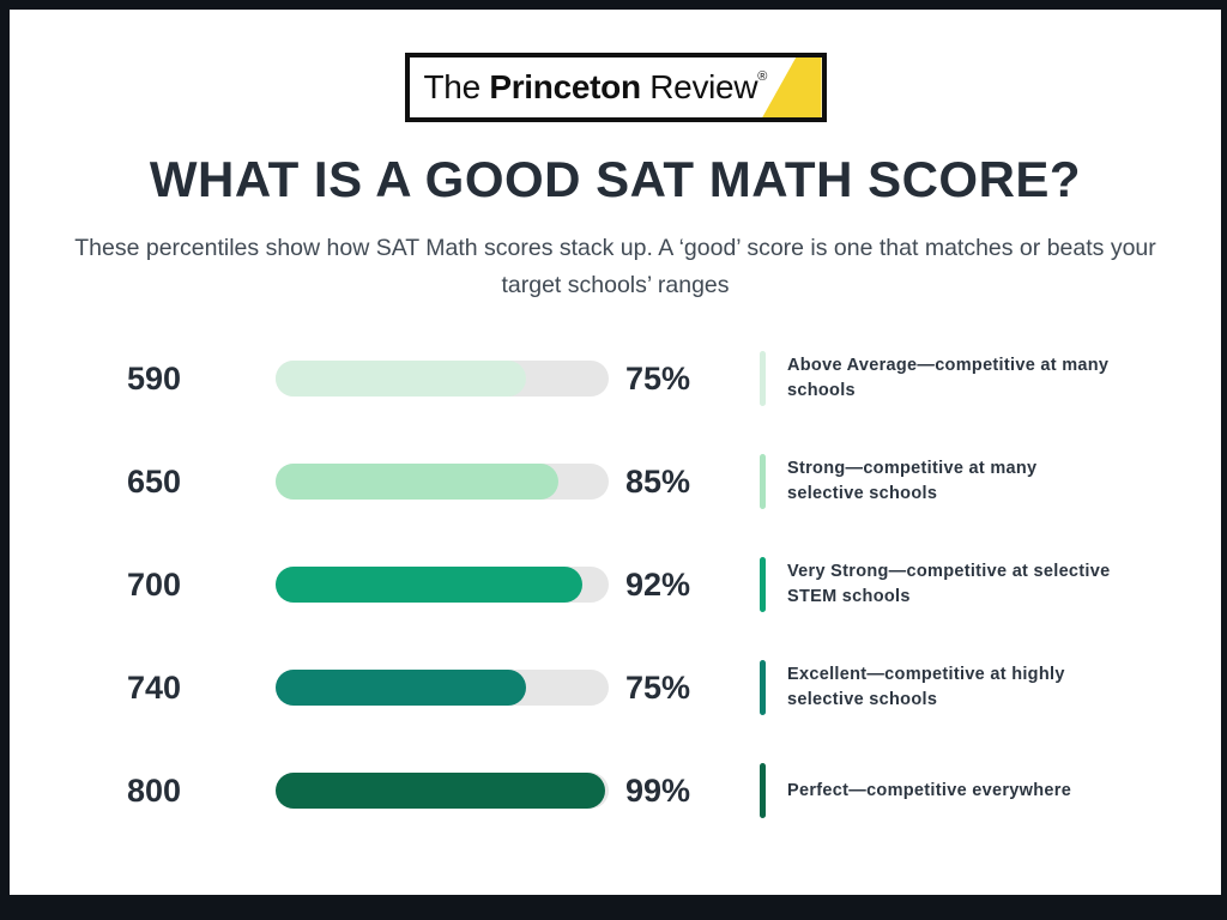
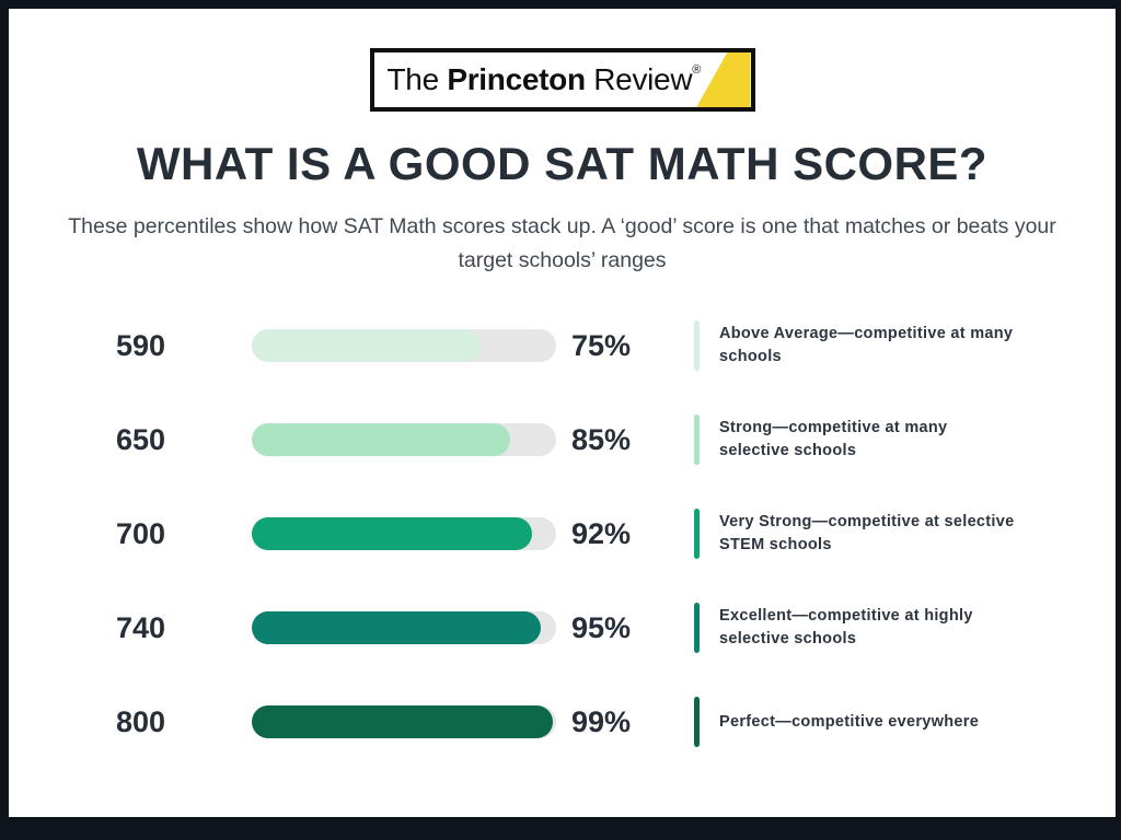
740: 75% -> 95%
